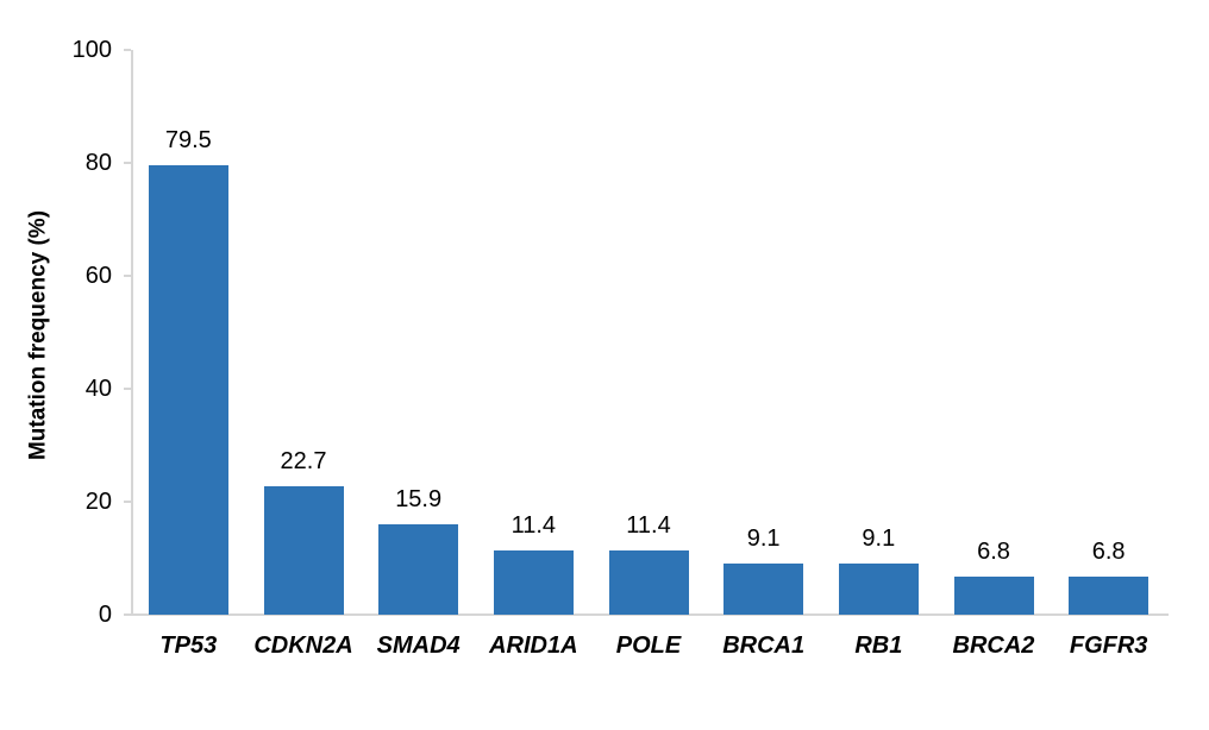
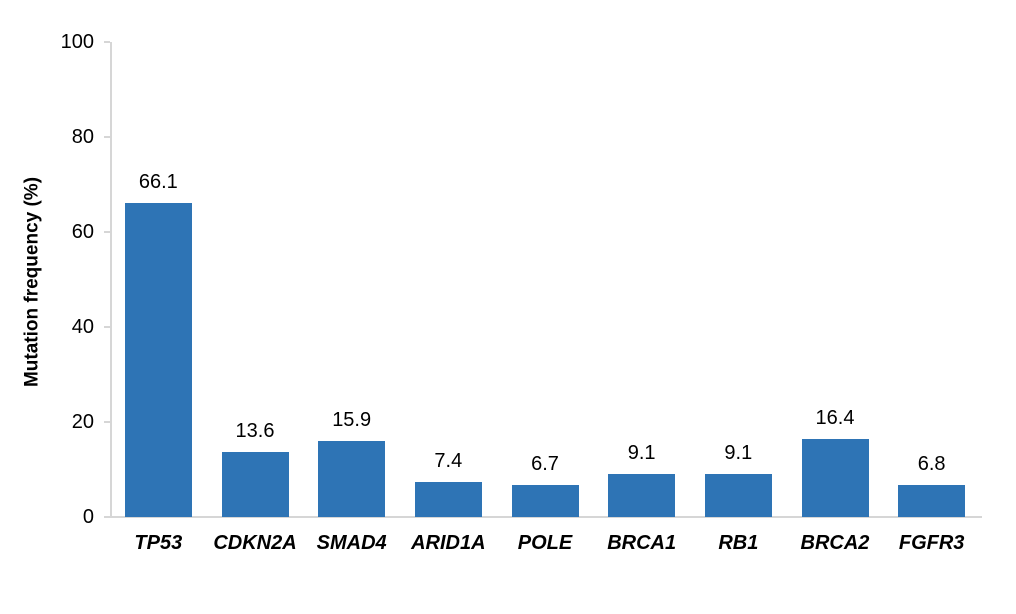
TP53: 79.5 -> 66.1
CDKN2A: 22.7 -> 13.6
ARID1A: 11.4 -> 7.4
POLE: 11.4 -> 6.7
BRCA2: 6.8 -> 16.4
